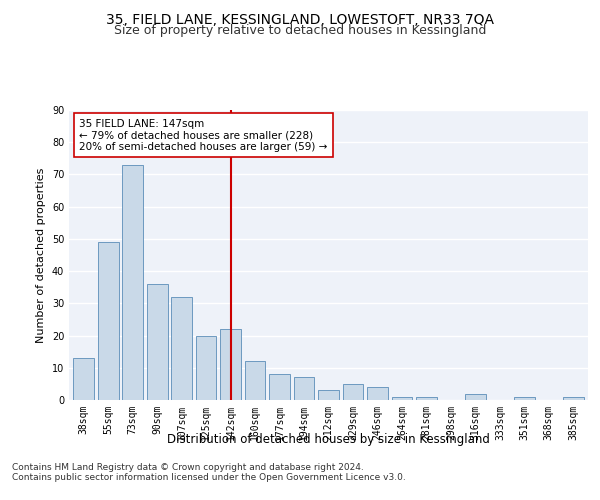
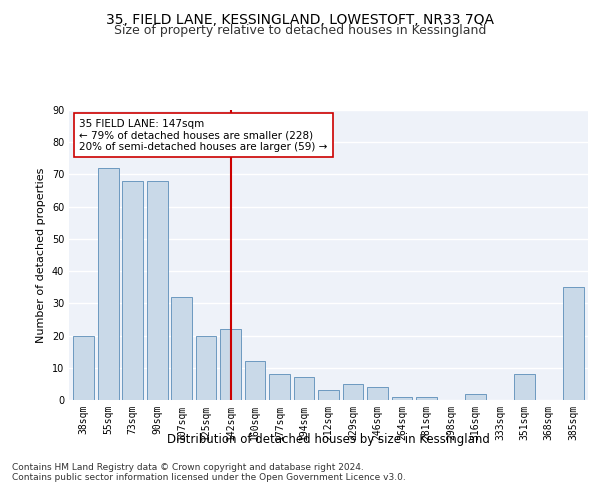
38sqm: 13 -> 20
55sqm: 49 -> 72
73sqm: 73 -> 68
90sqm: 36 -> 68
351sqm: 1 -> 8
385sqm: 1 -> 35
